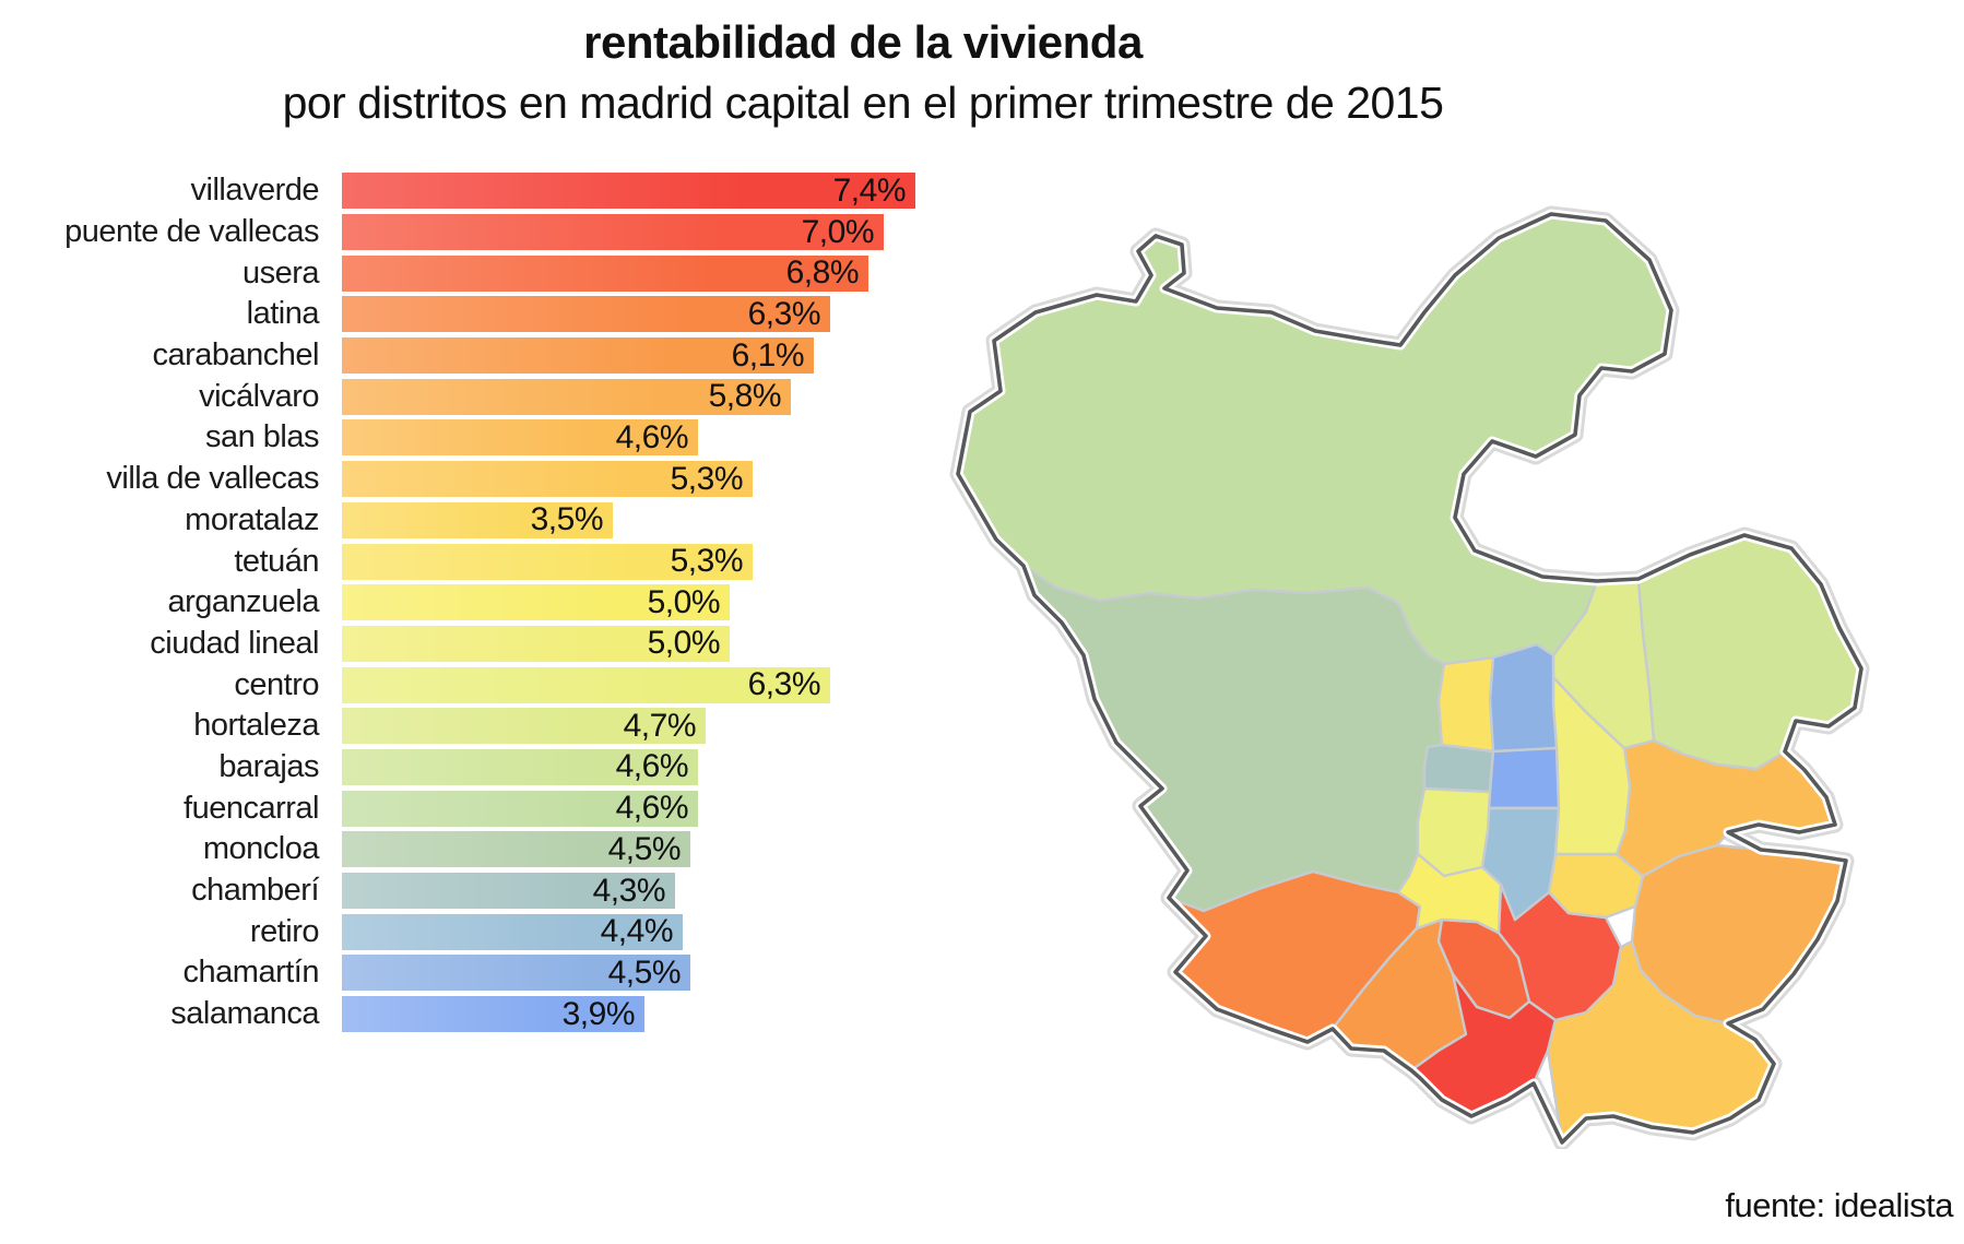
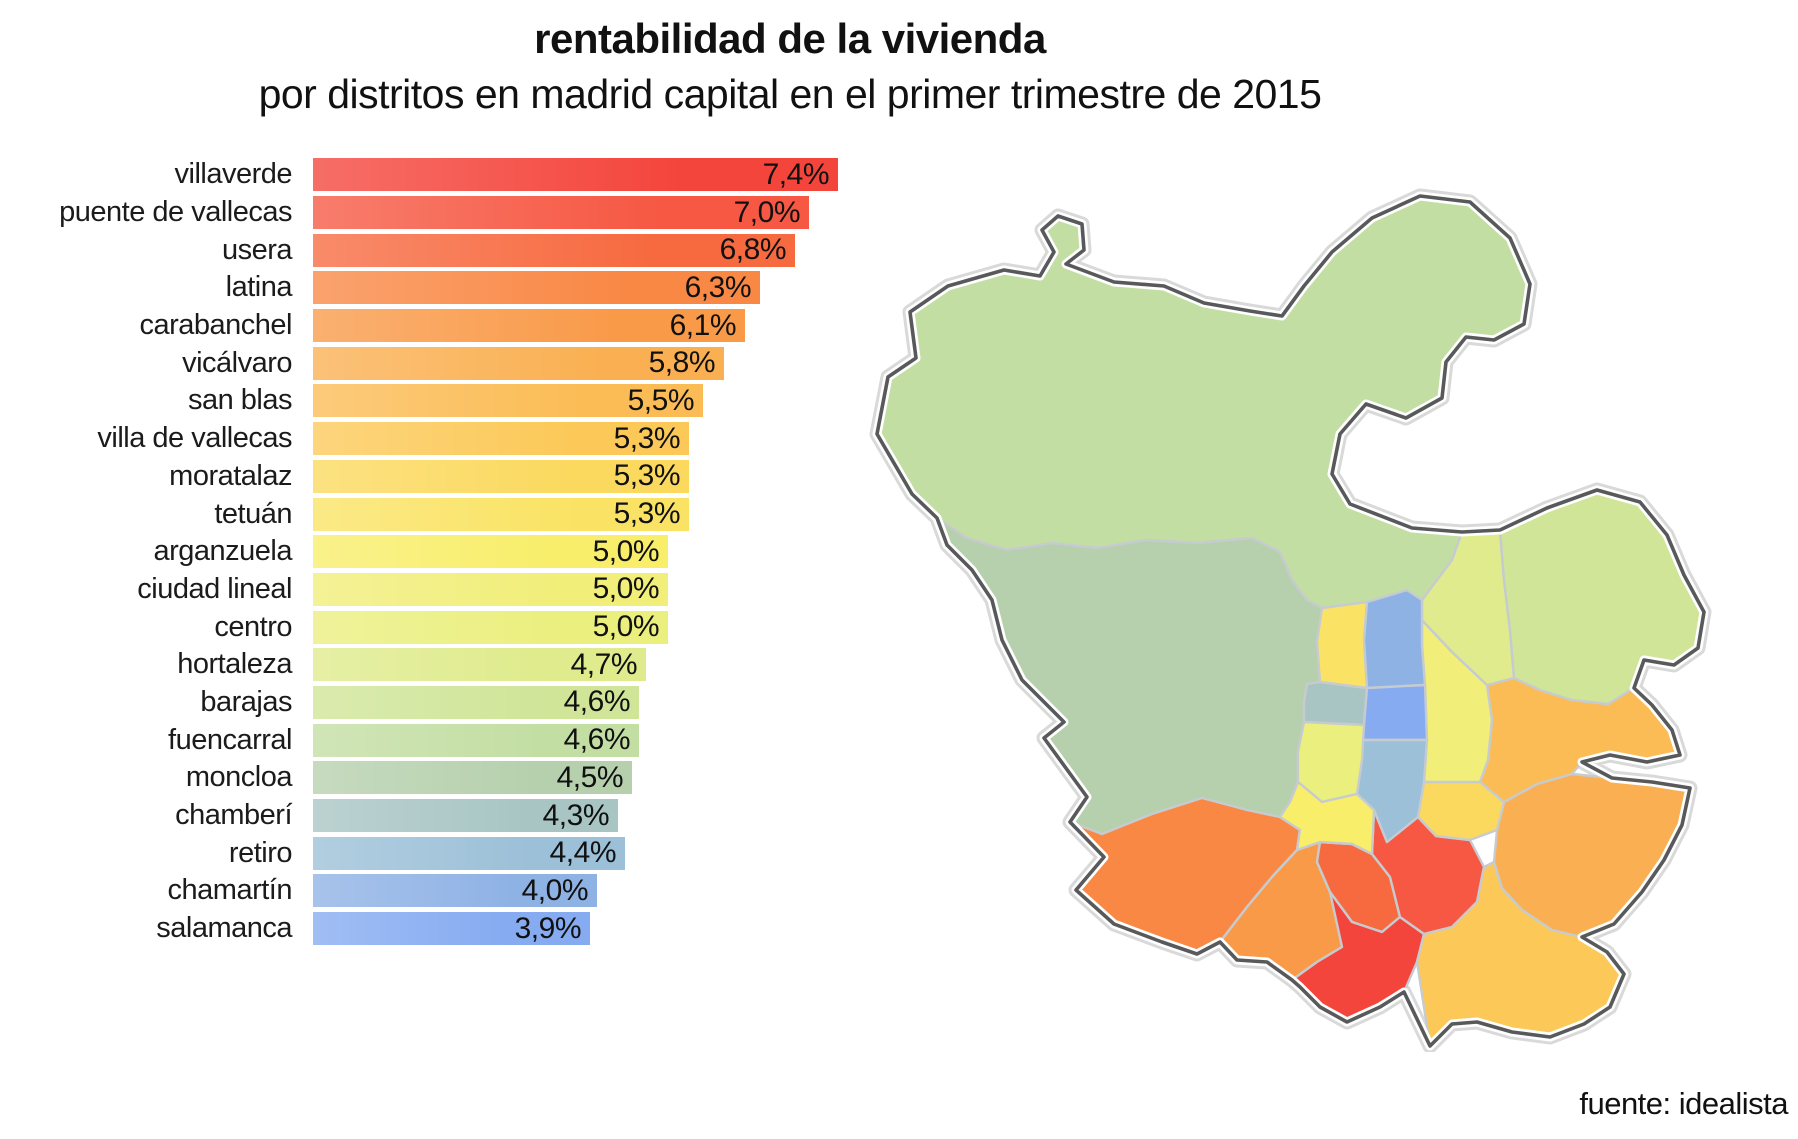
san blas: 4,6% -> 5,5%
moratalaz: 3,5% -> 5,3%
centro: 6,3% -> 5,0%
chamartín: 4,5% -> 4,0%
